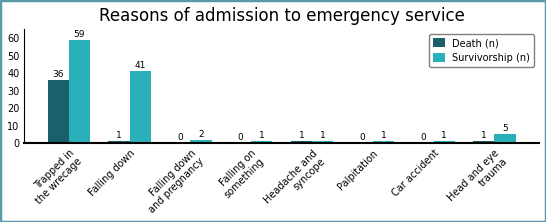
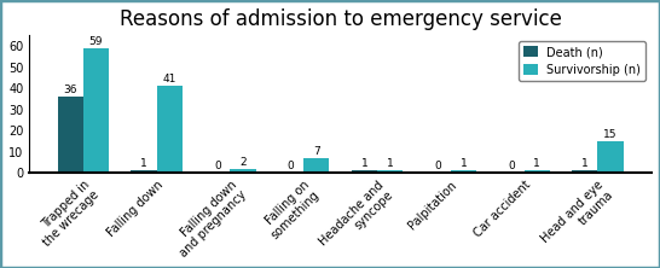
Survivorship (n)/Falling on something: 1 -> 7
Survivorship (n)/Head and eye trauma: 5 -> 15
